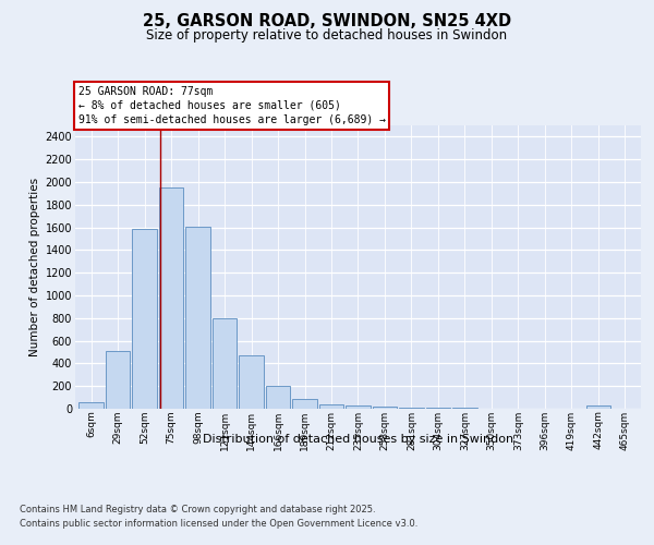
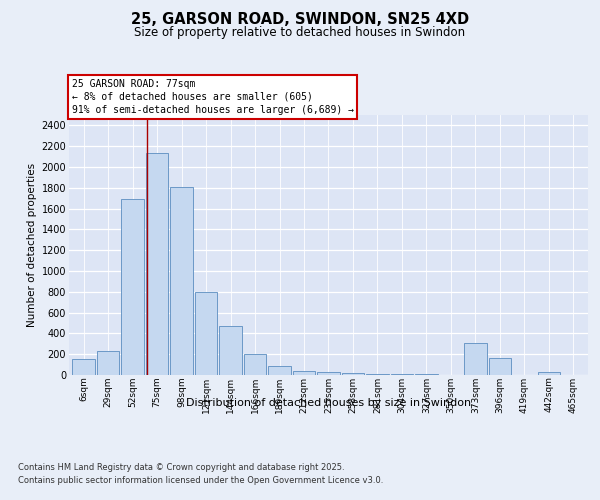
6sqm: 60 -> 150
29sqm: 510 -> 230
52sqm: 1590 -> 1690
75sqm: 1950 -> 2130
98sqm: 1610 -> 1810
373sqm: 0 -> 310
396sqm: 0 -> 160
